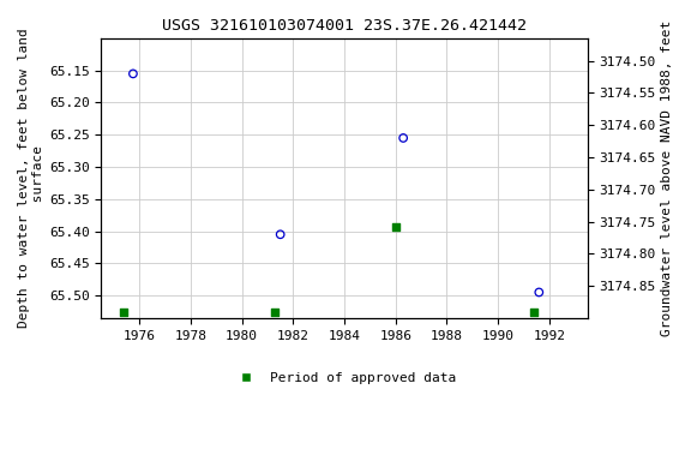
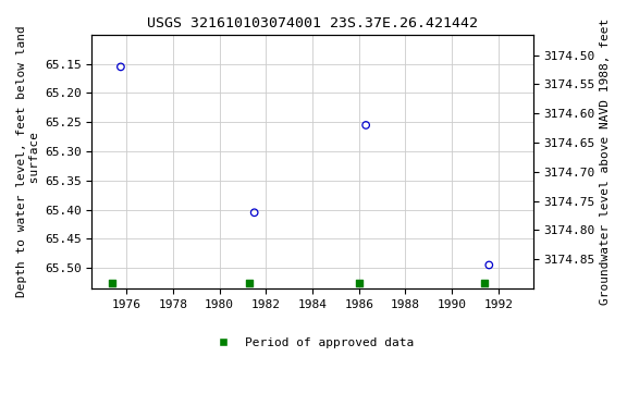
Period of approved data/1986: 65.394 -> 65.525
